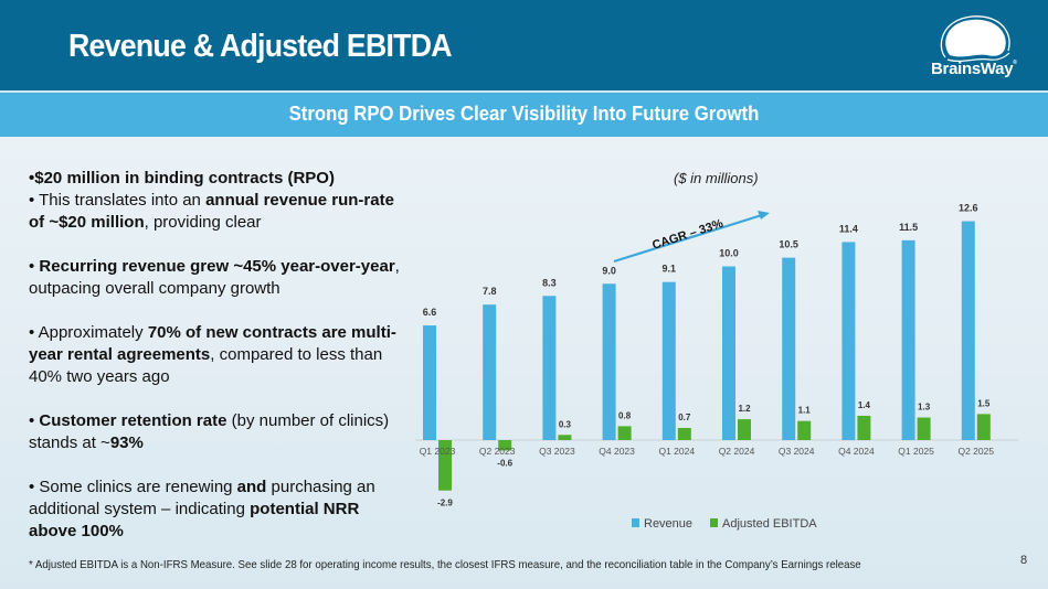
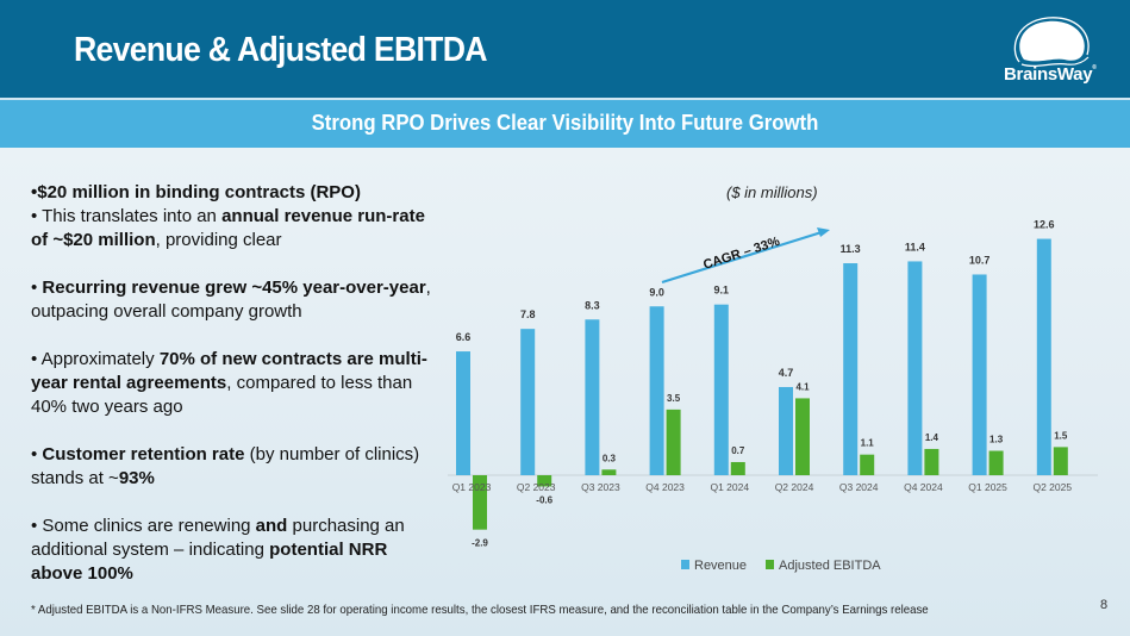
Adjusted EBITDA/Q4 2023: 0.8 -> 3.5
Revenue/Q2 2024: 10.0 -> 4.7
Adjusted EBITDA/Q2 2024: 1.2 -> 4.1
Revenue/Q3 2024: 10.5 -> 11.3
Revenue/Q1 2025: 11.5 -> 10.7
